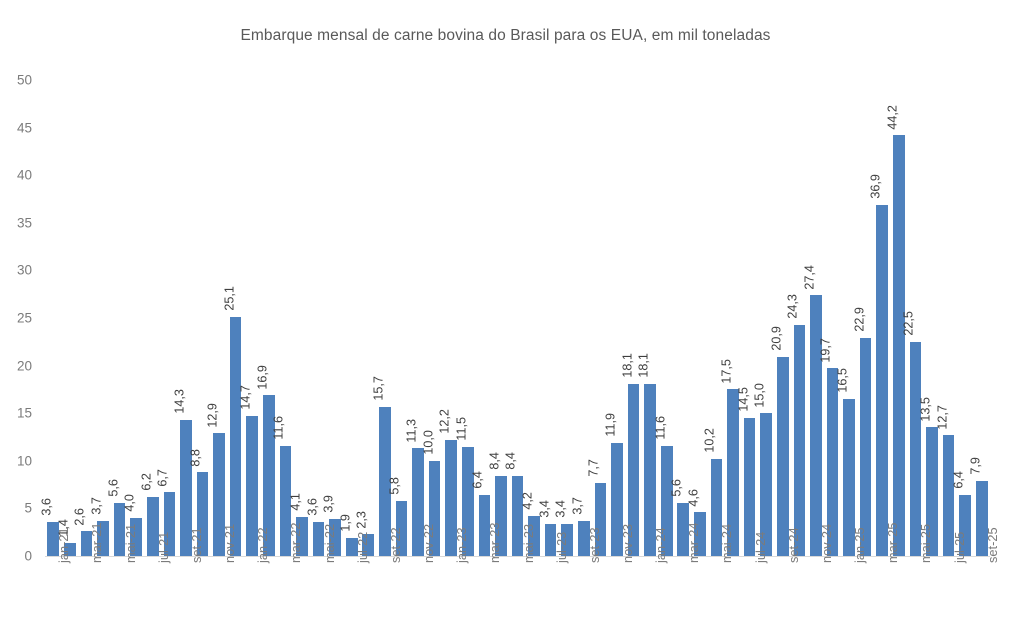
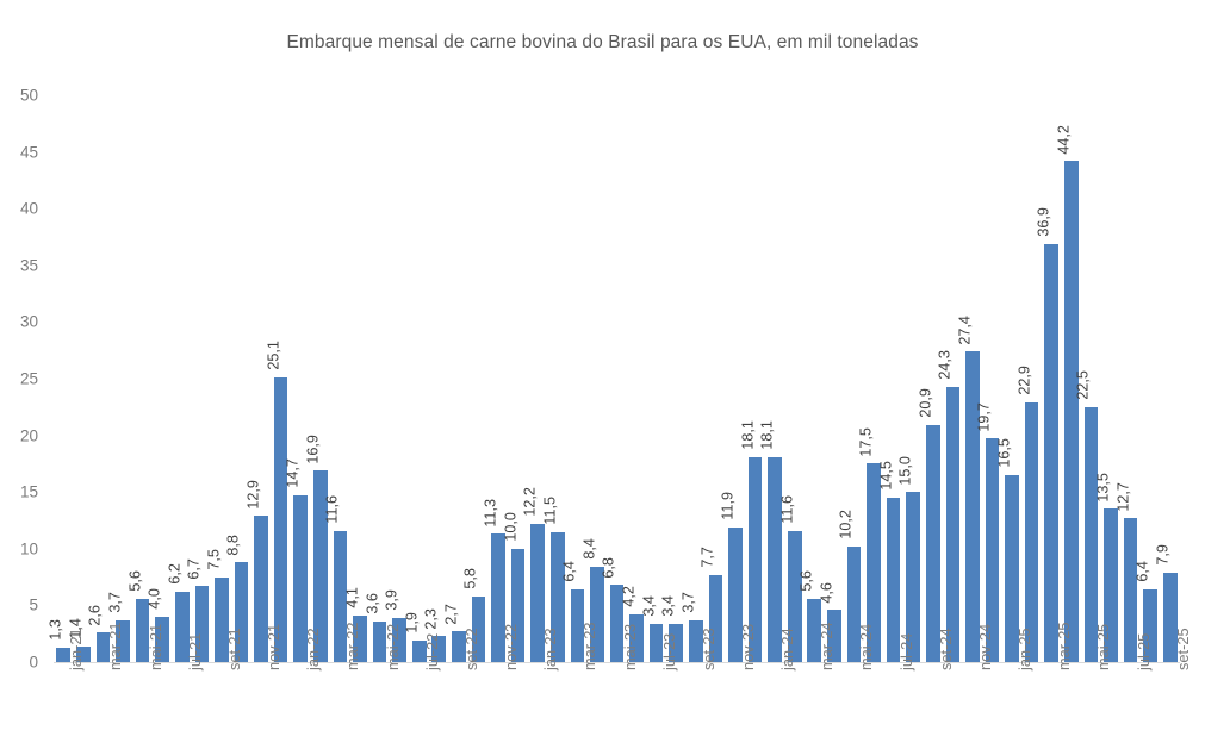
jan-21: 3,6 -> 1,3
set-21: 14,3 -> 7,5
set-22: 15,7 -> 2,7
mai-23: 8,4 -> 6,8
